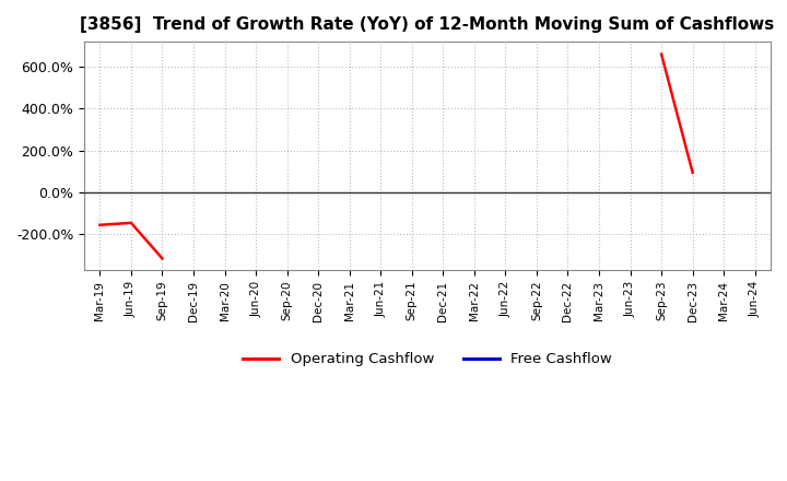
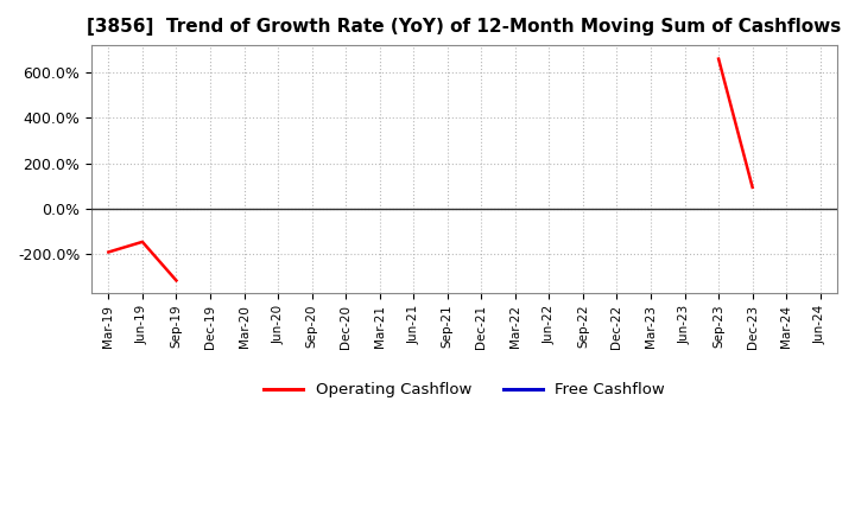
Mar-19: -160% -> -190%
